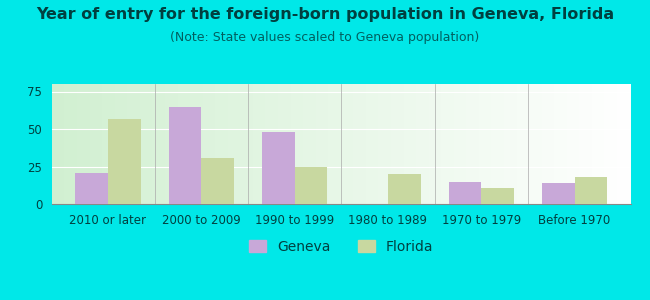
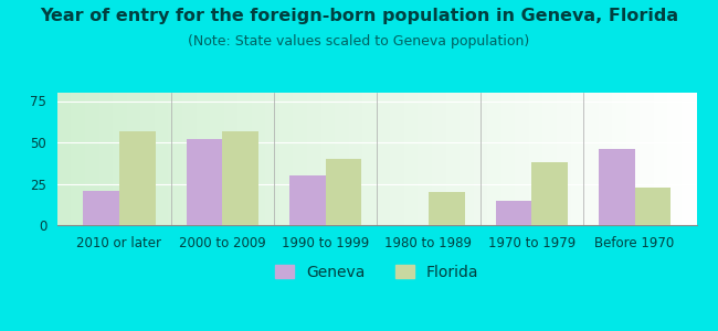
Geneva/2000 to 2009: 65 -> 52
Florida/2000 to 2009: 31 -> 57
Geneva/1990 to 1999: 48 -> 30
Florida/1990 to 1999: 25 -> 40
Florida/1970 to 1979: 11 -> 38
Geneva/Before 1970: 14 -> 46
Florida/Before 1970: 18 -> 23
